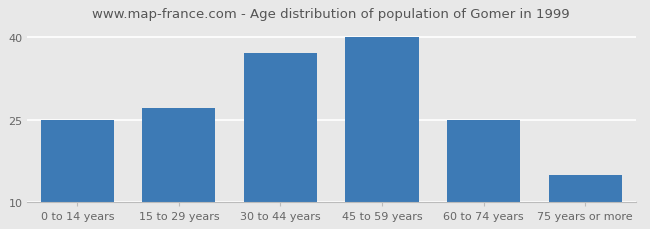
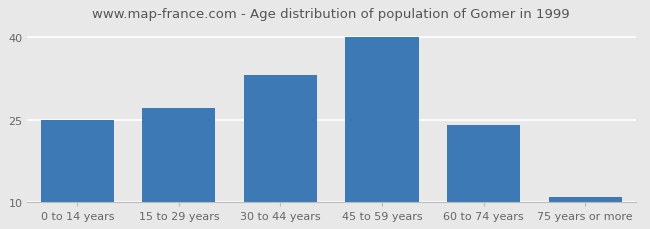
30 to 44 years: 37 -> 33
60 to 74 years: 25 -> 24
75 years or more: 15 -> 11
